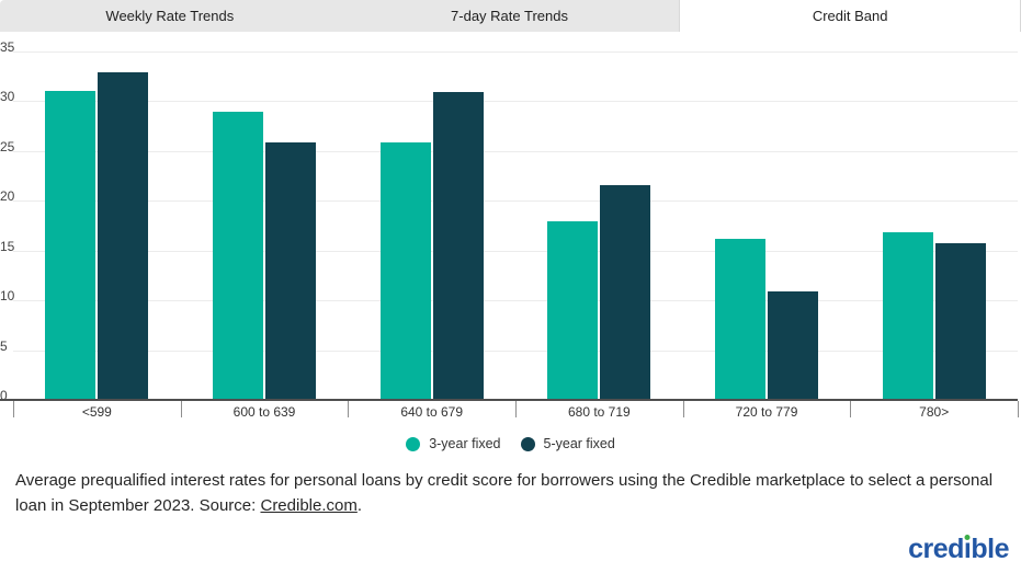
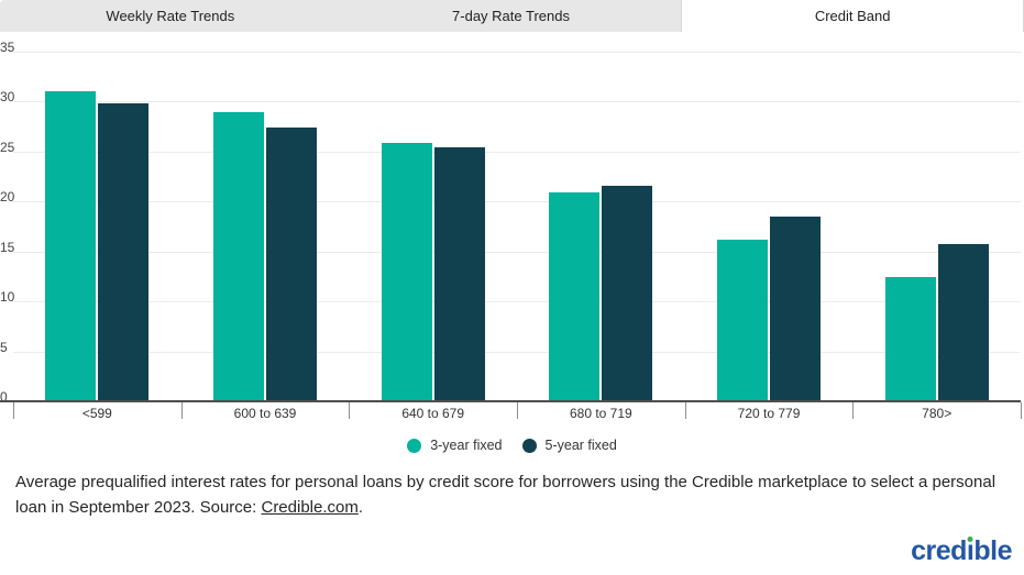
5-year fixed/<599: 33 -> 30
5-year fixed/600 to 639: 26 -> 28
5-year fixed/640 to 679: 31 -> 26
3-year fixed/680 to 719: 18 -> 21
5-year fixed/720 to 779: 11 -> 19
3-year fixed/780>: 17 -> 13
